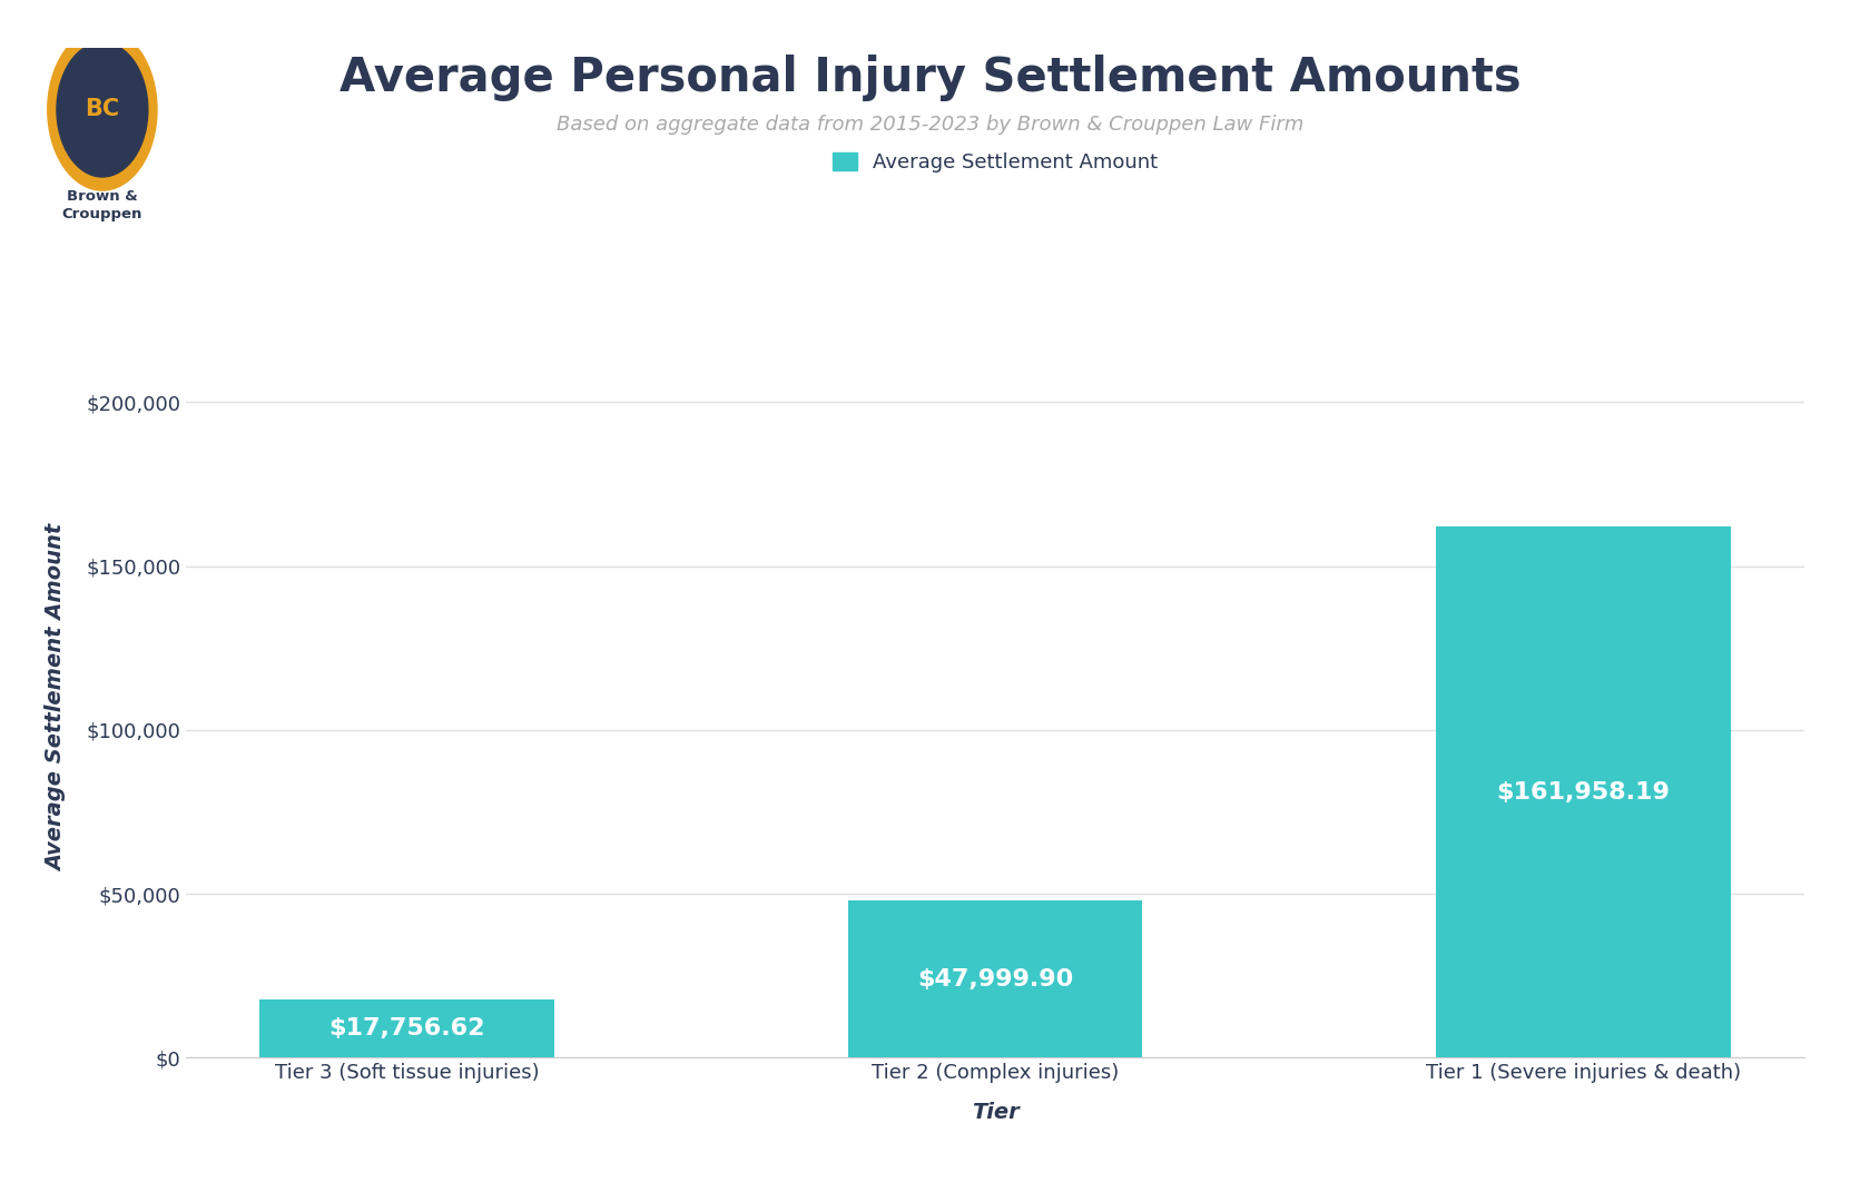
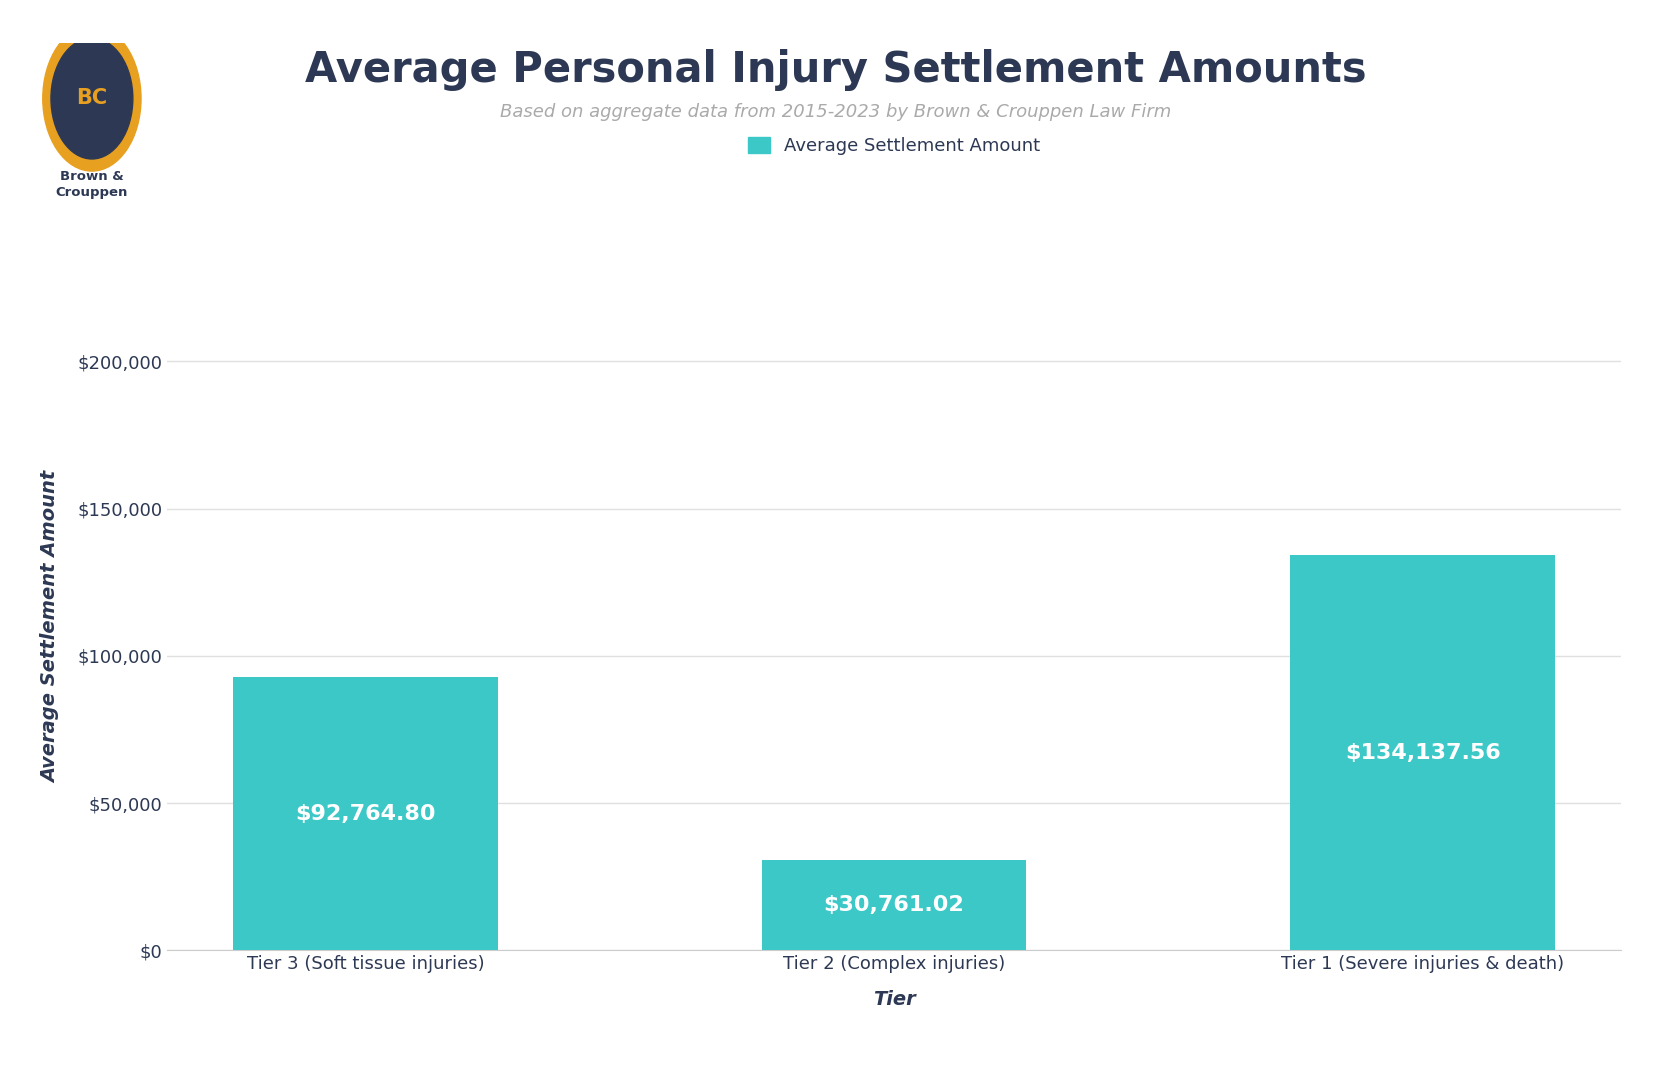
Tier 3 (Soft tissue injuries): $17,756.62 -> $92,764.80
Tier 2 (Complex injuries): $47,999.90 -> $30,761.02
Tier 1 (Severe injuries & death): $161,958.19 -> $134,137.56
